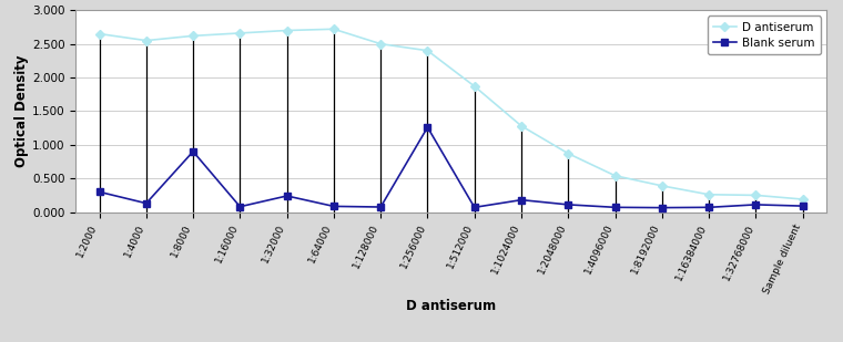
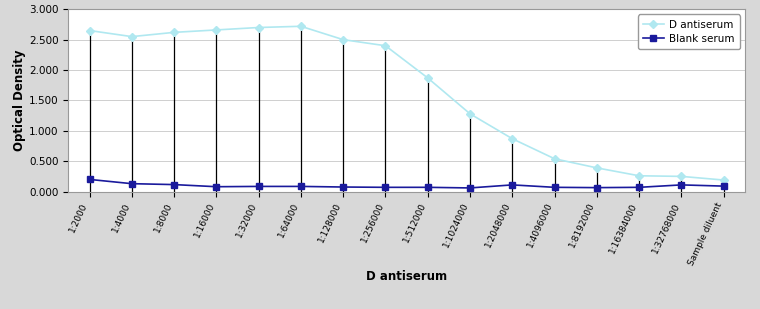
Blank serum/1:2000: 0.30 -> 0.20
Blank serum/1:8000: 0.90 -> 0.12
Blank serum/1:32000: 0.24 -> 0.09
Blank serum/1:256000: 1.26 -> 0.07
Blank serum/1:1024000: 0.18 -> 0.06
